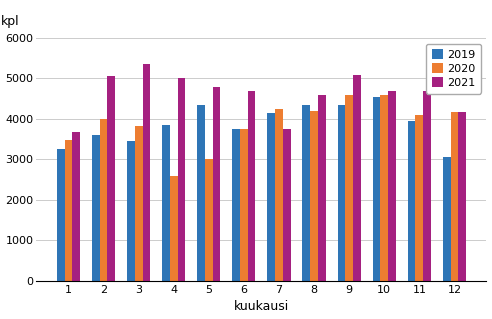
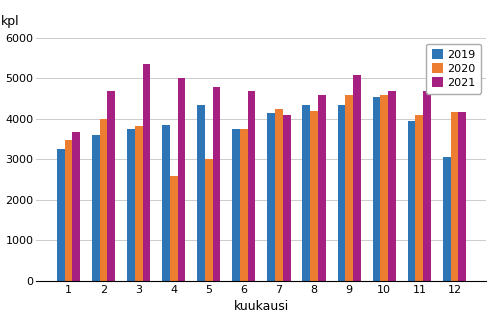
2021/2: 5050 -> 4700
2019/3: 3450 -> 3750
2021/7: 3750 -> 4100
